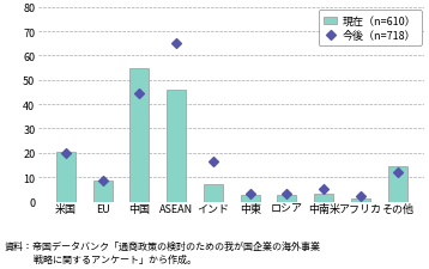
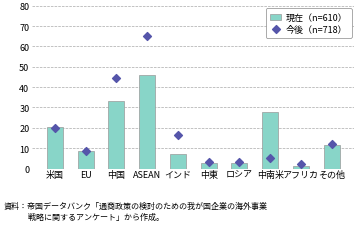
現在（n=610）/中国: 55.0 -> 33.0
現在（n=610）/中南米: 3.0 -> 28.0
現在（n=610）/その他: 14.5 -> 11.5
